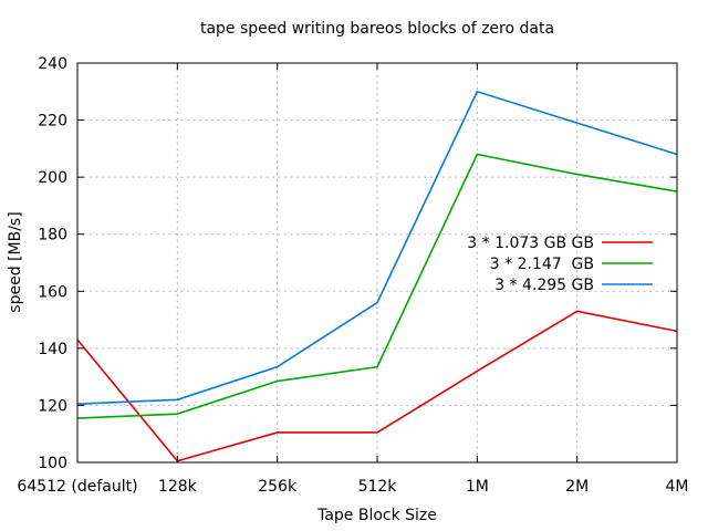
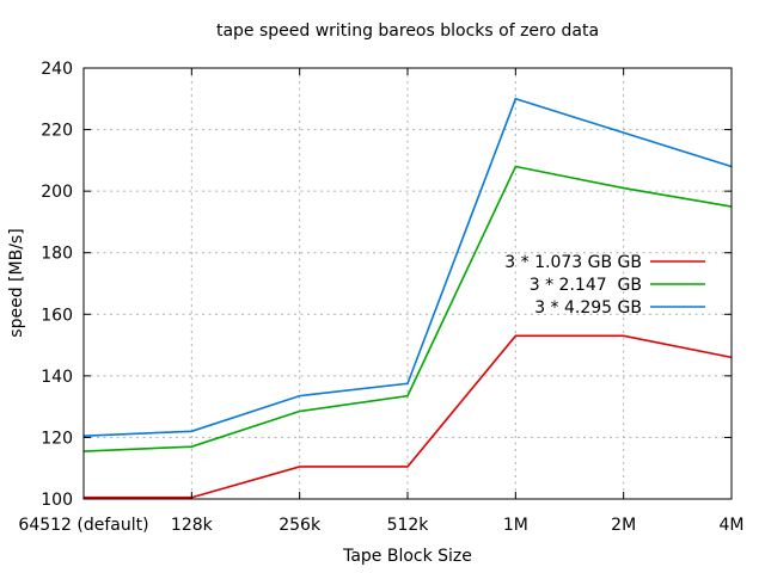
3 * 1.073 GB GB/64512 (default): 143 -> 100
3 * 4.295 GB/512k: 156 -> 138
3 * 1.073 GB GB/1M: 132 -> 153
